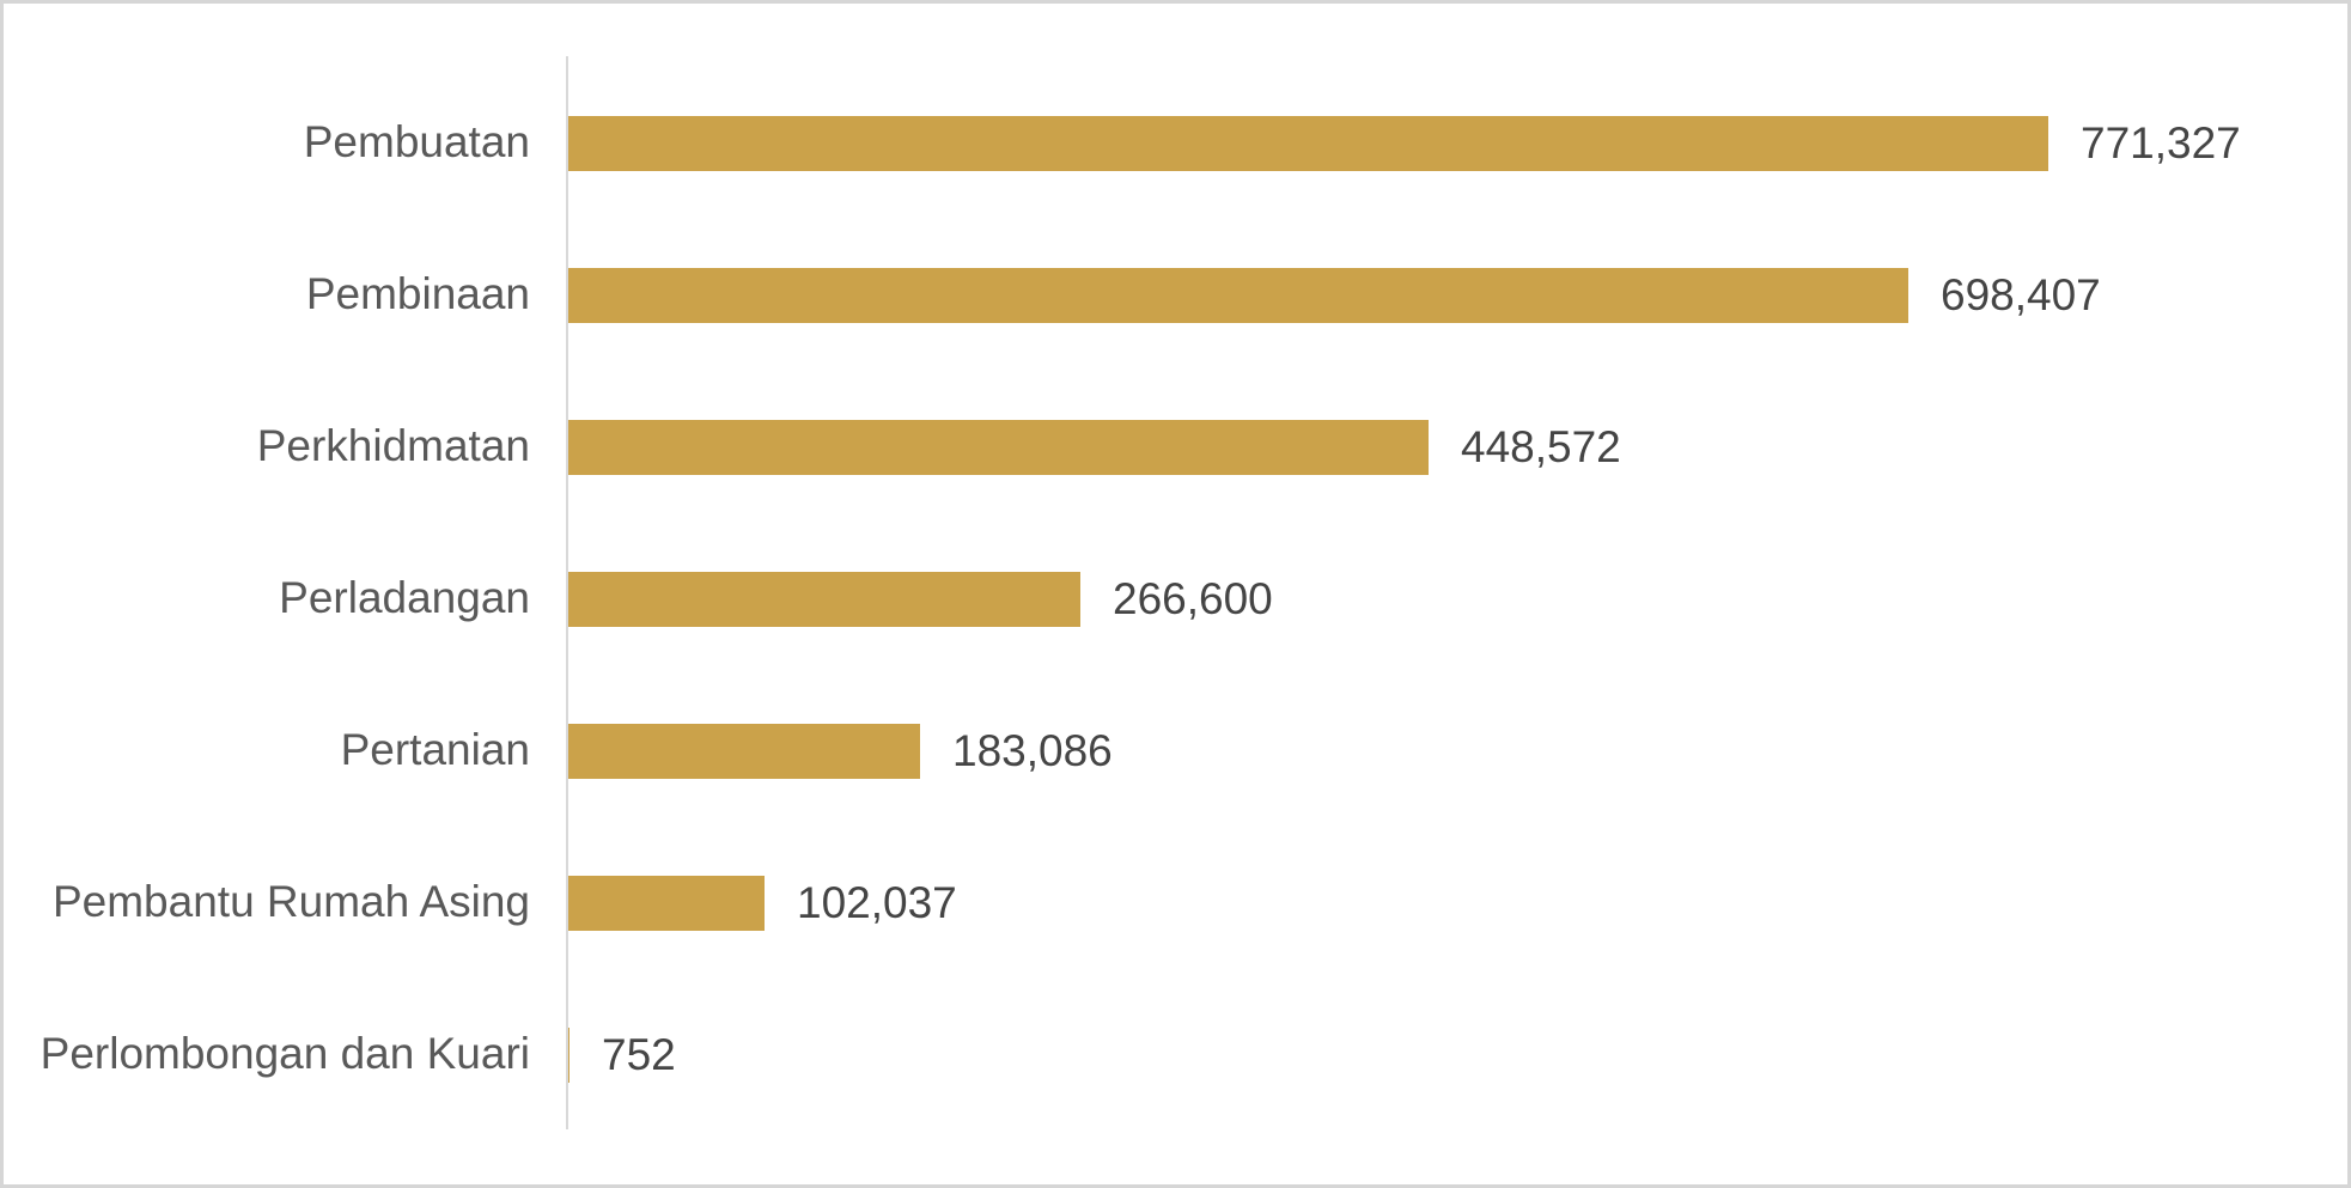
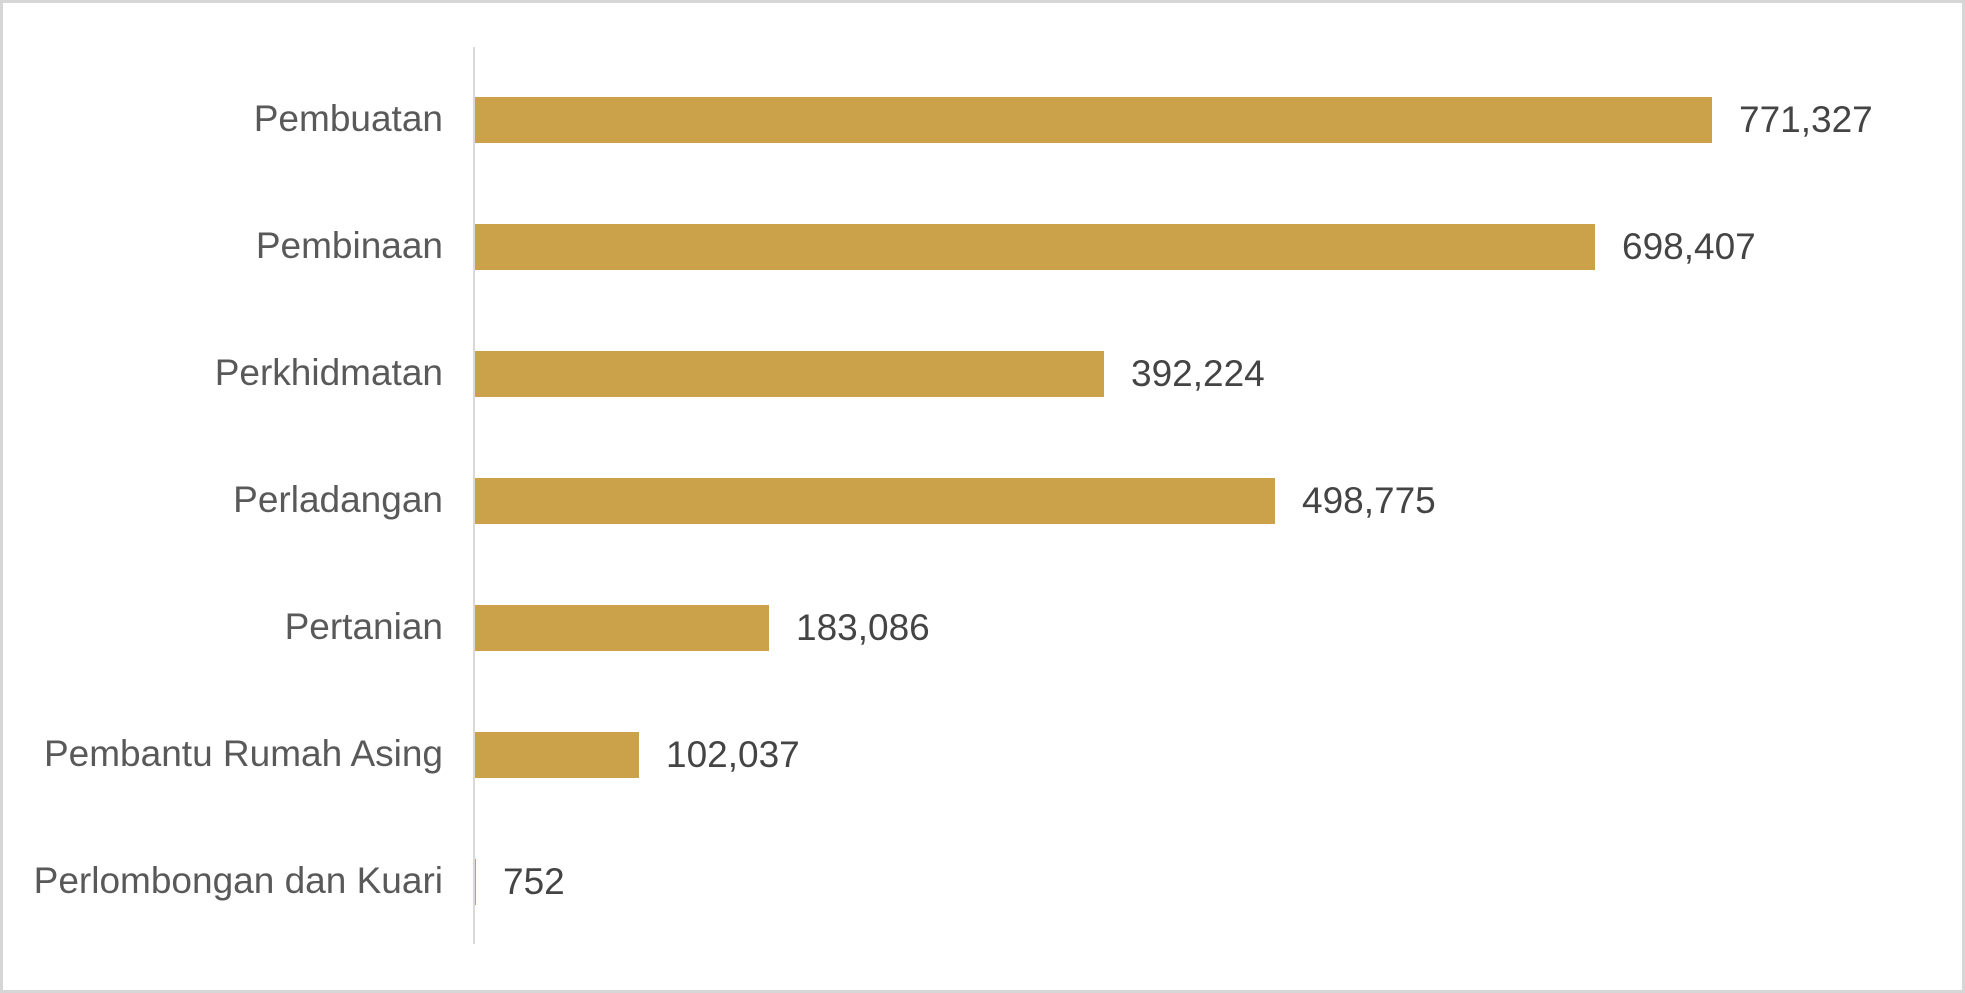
Perkhidmatan: 448,572 -> 392,224
Perladangan: 266,600 -> 498,775
